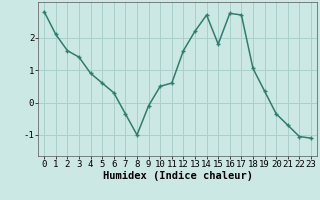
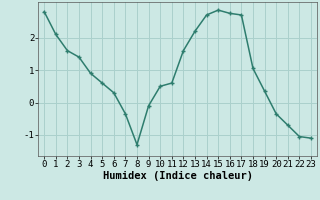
8: -1.00 -> -1.30
15: 1.80 -> 2.85
